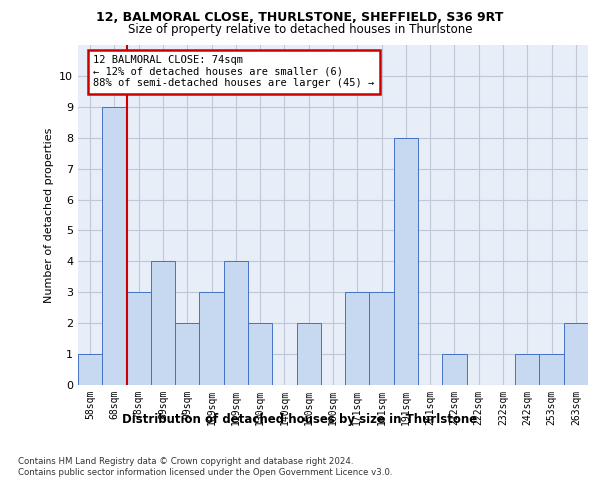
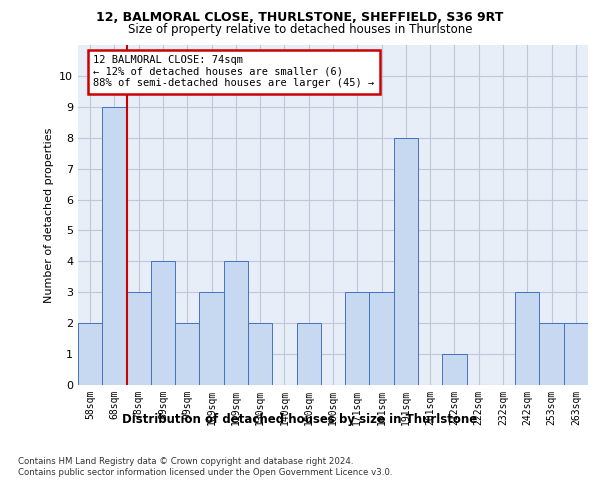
58sqm: 1 -> 2
242sqm: 1 -> 3
253sqm: 1 -> 2
